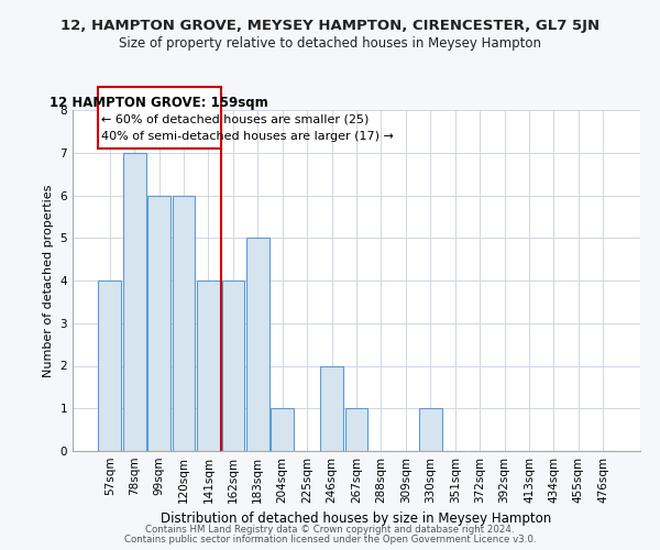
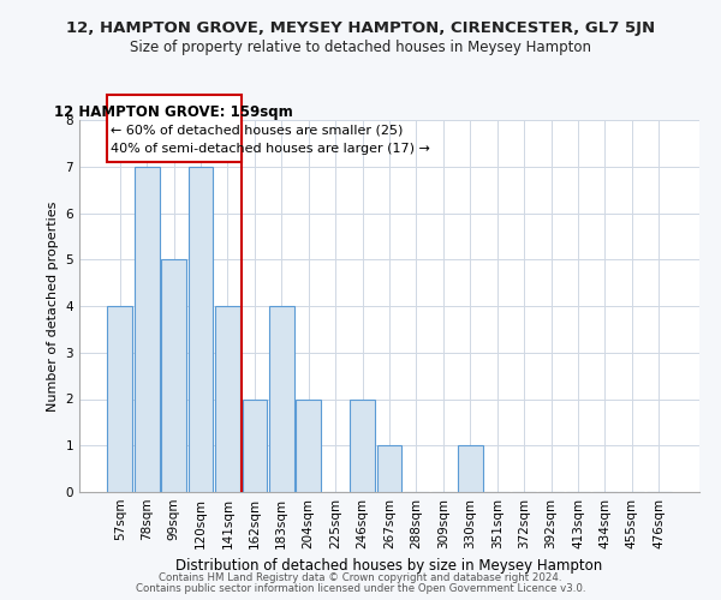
99sqm: 6 -> 5
120sqm: 6 -> 7
162sqm: 4 -> 2
183sqm: 5 -> 4
204sqm: 1 -> 2
